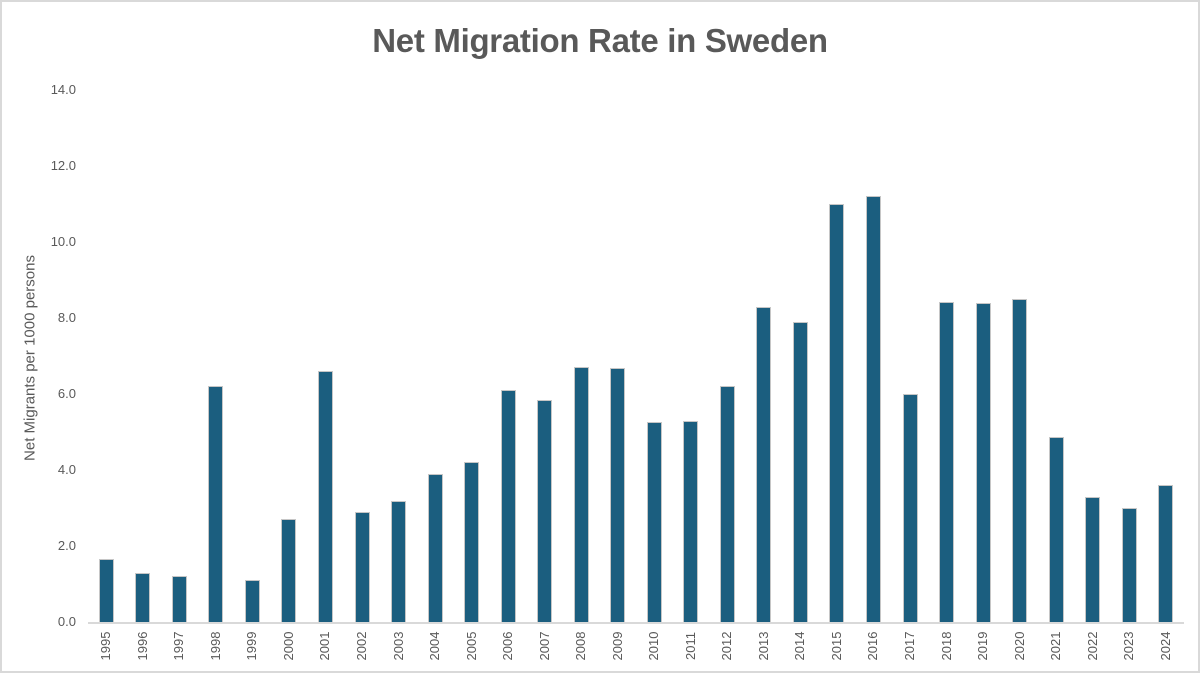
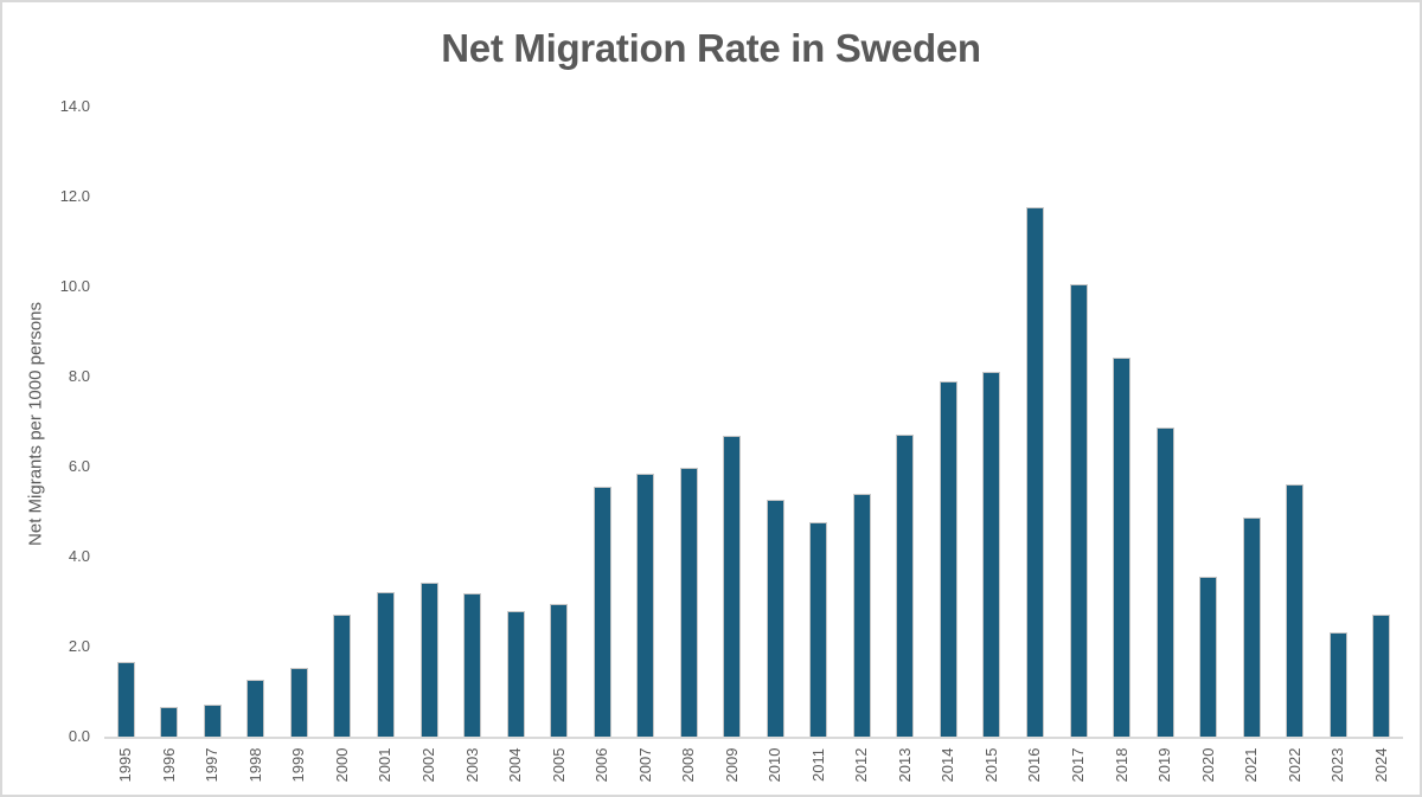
1996: 1.3 -> 0.7
1997: 1.2 -> 0.7
1998: 6.2 -> 1.2
1999: 1.1 -> 1.5
2001: 6.6 -> 3.2
2002: 2.9 -> 3.4
2004: 3.9 -> 2.8
2005: 4.2 -> 3.0
2006: 6.1 -> 5.5
2008: 6.7 -> 6.0
2011: 5.3 -> 4.8
2012: 6.2 -> 5.4
2013: 8.3 -> 6.7
2015: 11.0 -> 8.1
2016: 11.2 -> 11.8
2017: 6.0 -> 10.1
2019: 8.4 -> 6.9
2020: 8.5 -> 3.5
2022: 3.3 -> 5.6
2023: 3.0 -> 2.3
2024: 3.6 -> 2.7
